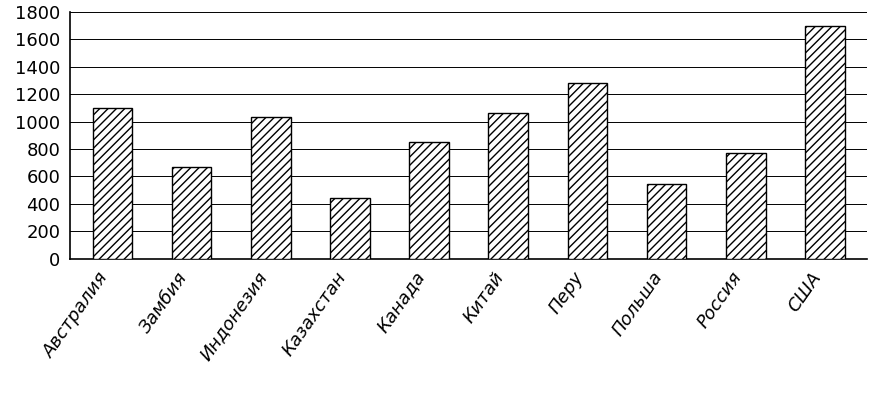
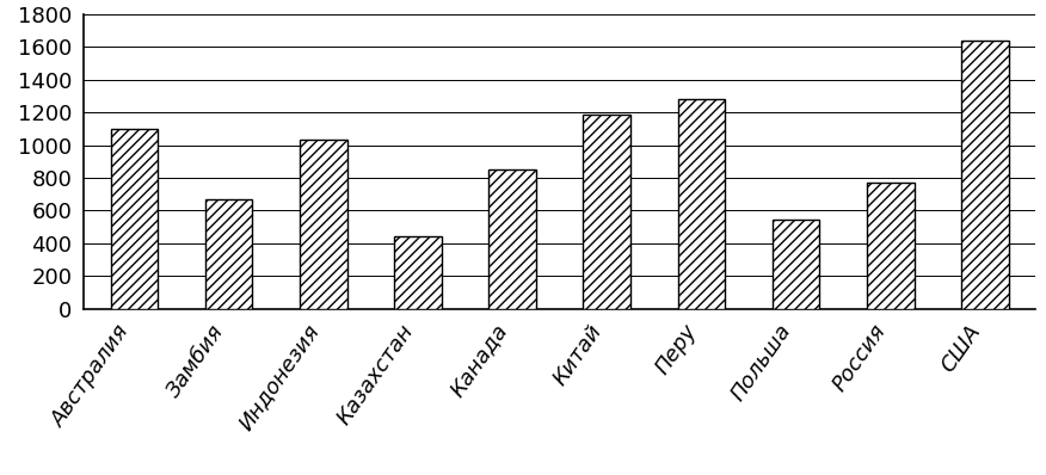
Китай: 1060 -> 1190
США: 1700 -> 1640
